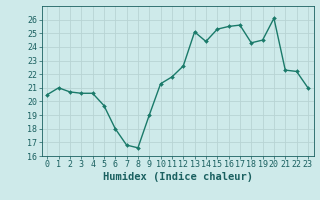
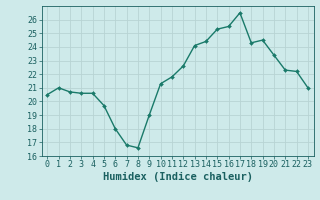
13: 25.1 -> 24.1
17: 25.6 -> 26.5
20: 26.1 -> 23.4
